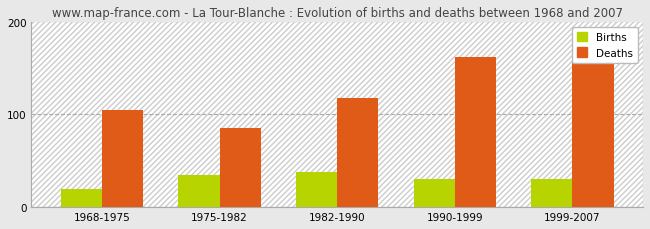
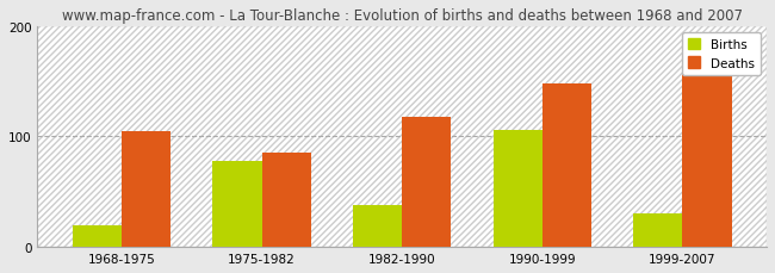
Births/1975-1982: 35 -> 78
Births/1990-1999: 30 -> 106
Deaths/1990-1999: 162 -> 148
